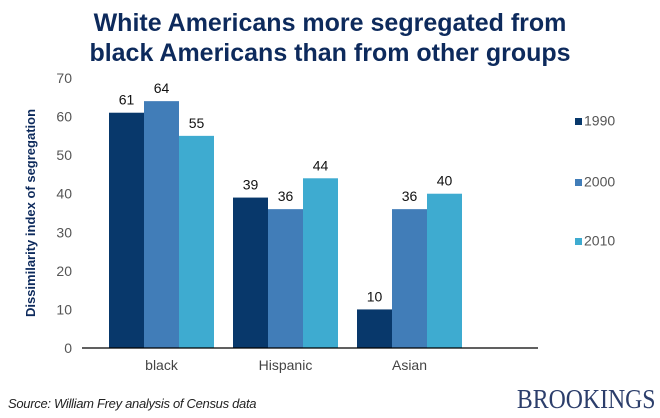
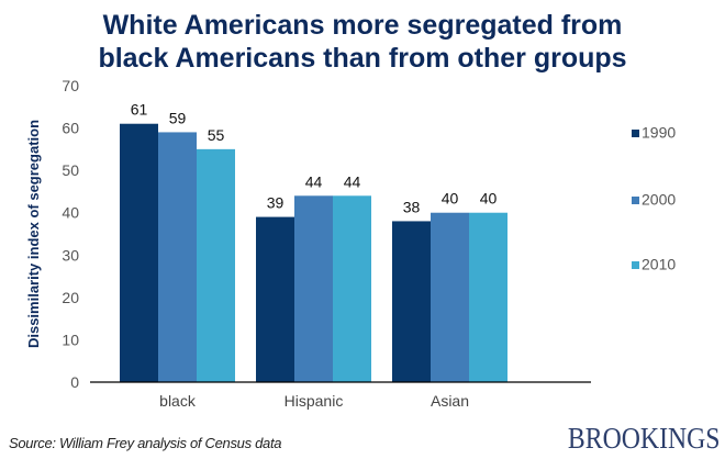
2000/black: 64 -> 59
2000/Hispanic: 36 -> 44
1990/Asian: 10 -> 38
2000/Asian: 36 -> 40
